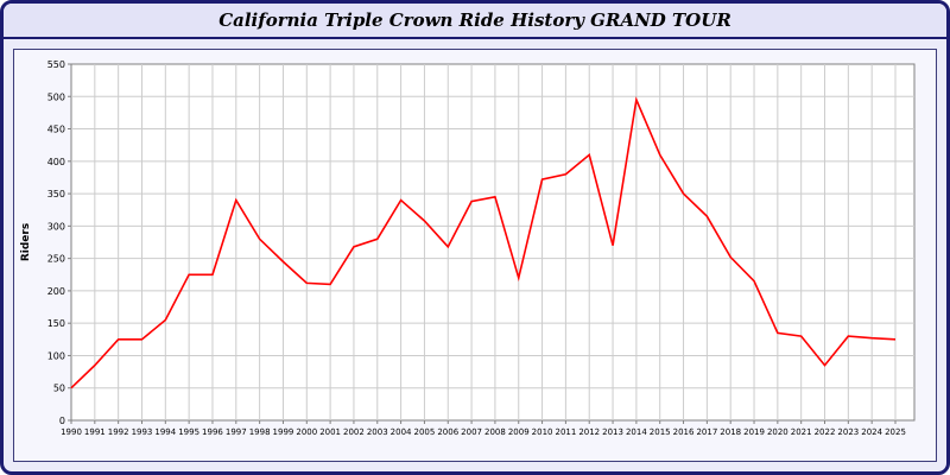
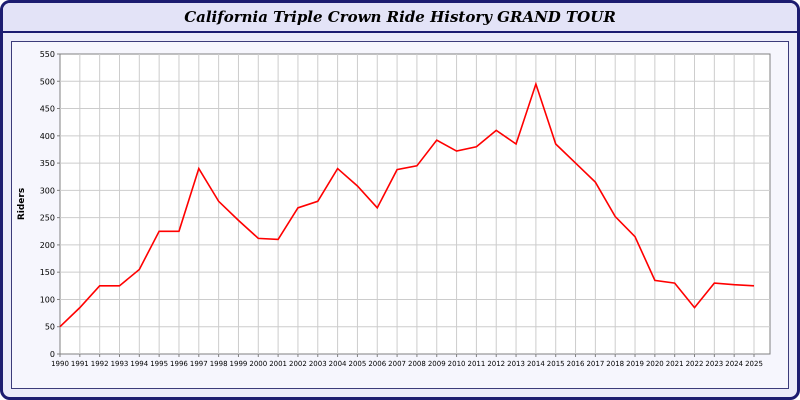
2009: 220 -> 390
2013: 270 -> 380
2015: 410 -> 380
